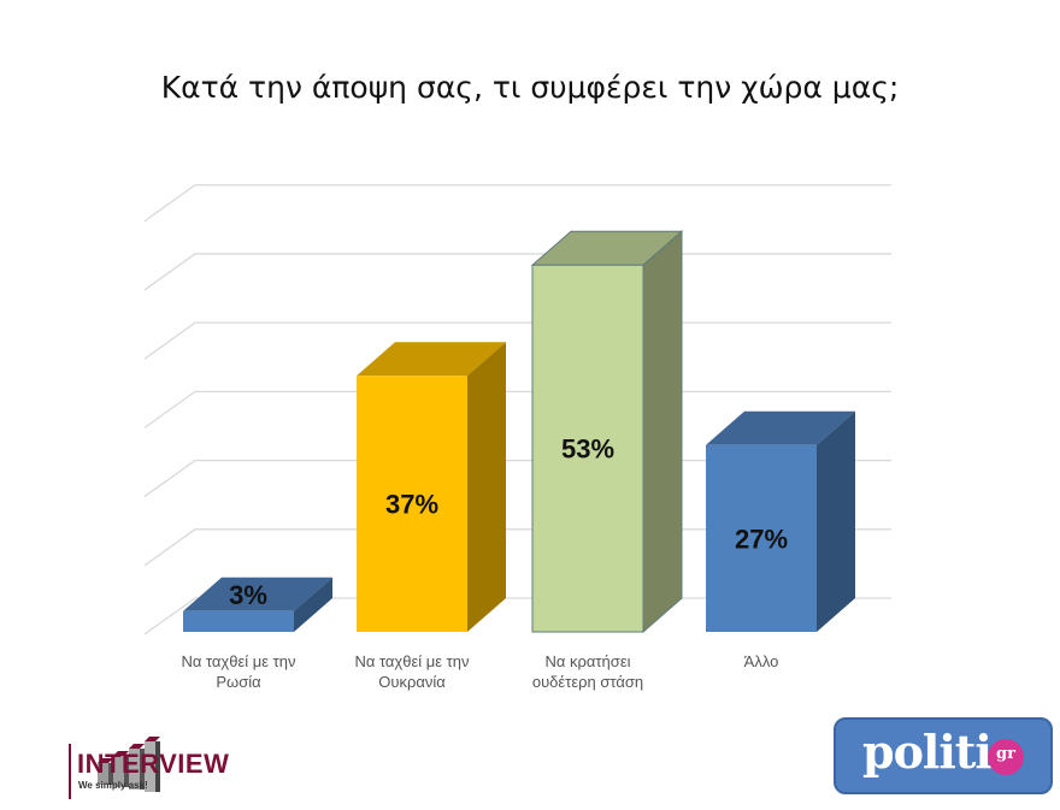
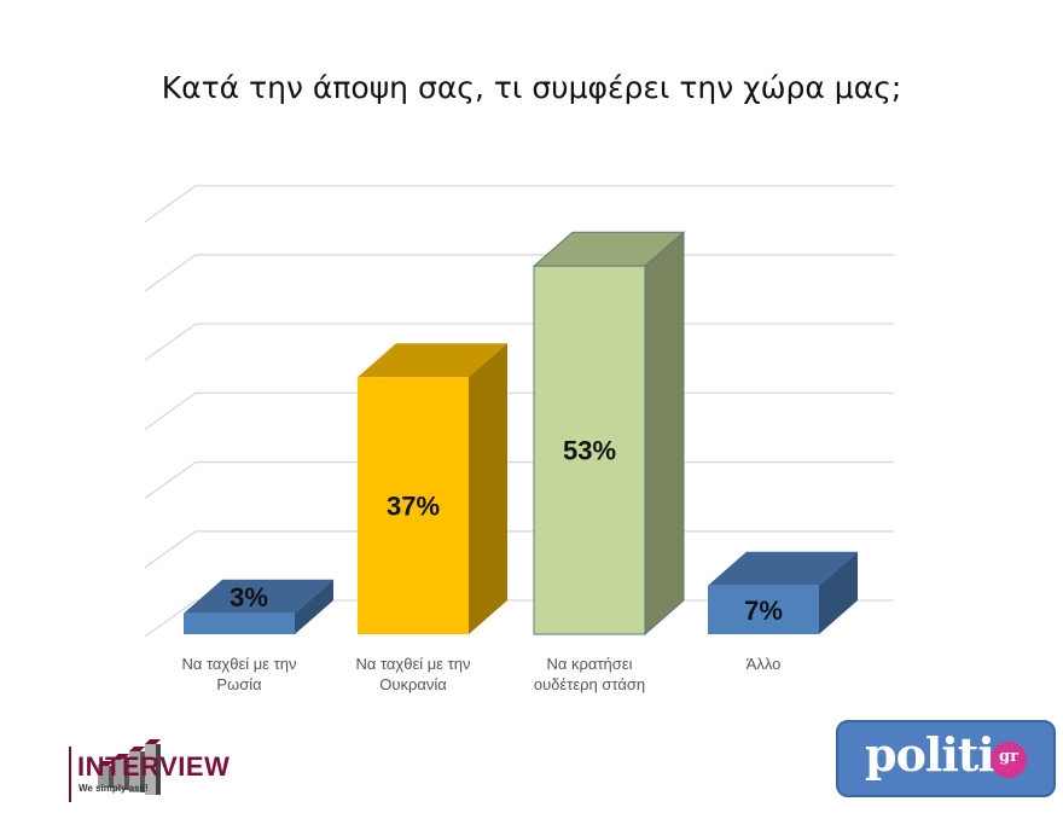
Άλλο: 27% -> 7%
